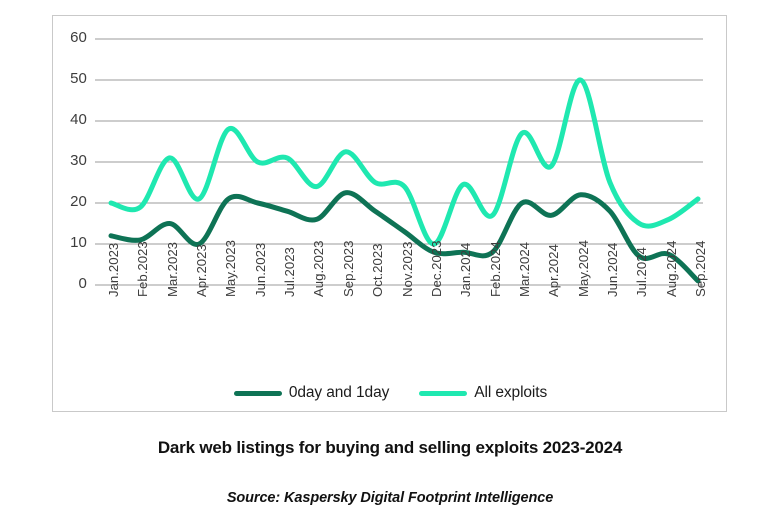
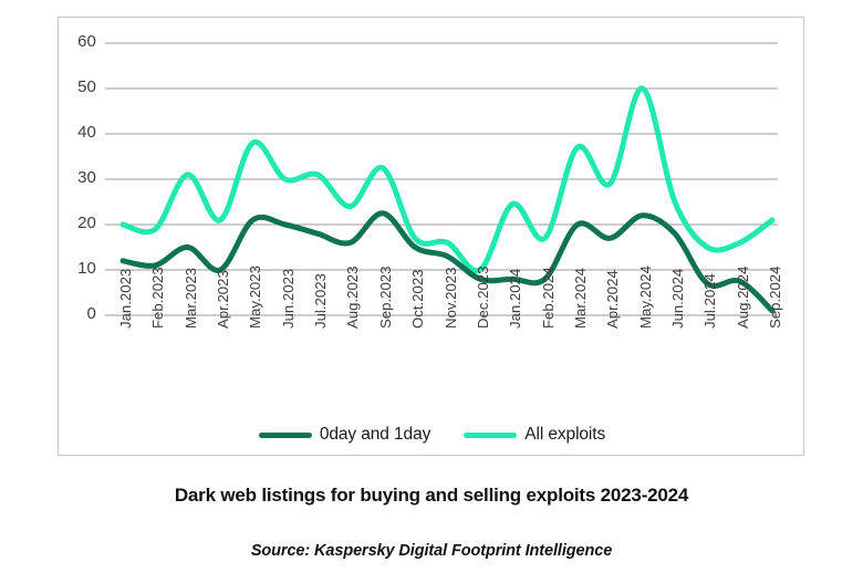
0day and 1day/Oct.2023: 18 -> 15
All exploits/Oct.2023: 25 -> 17
All exploits/Nov.2023: 24 -> 16
